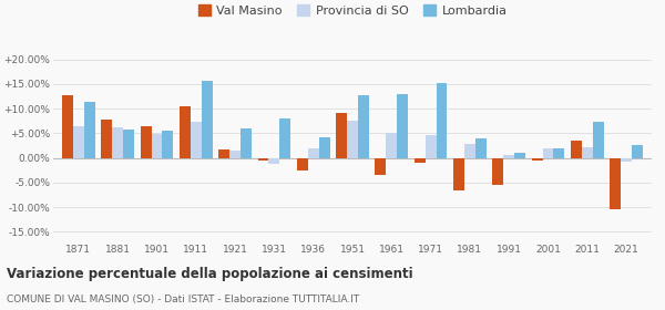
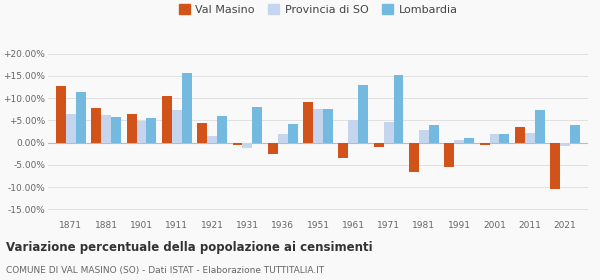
Val Masino/1921: 1.8% -> 4.5%
Lombardia/1951: 12.7% -> 7.5%
Lombardia/2021: 2.7% -> 4.0%
